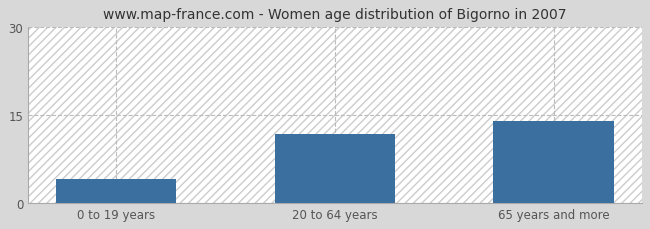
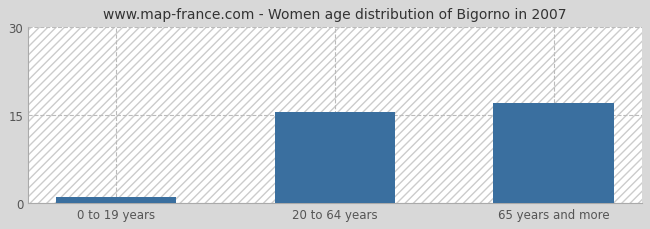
0 to 19 years: 4.0 -> 1.0
20 to 64 years: 11.8 -> 15.5
65 years and more: 14.0 -> 17.0
